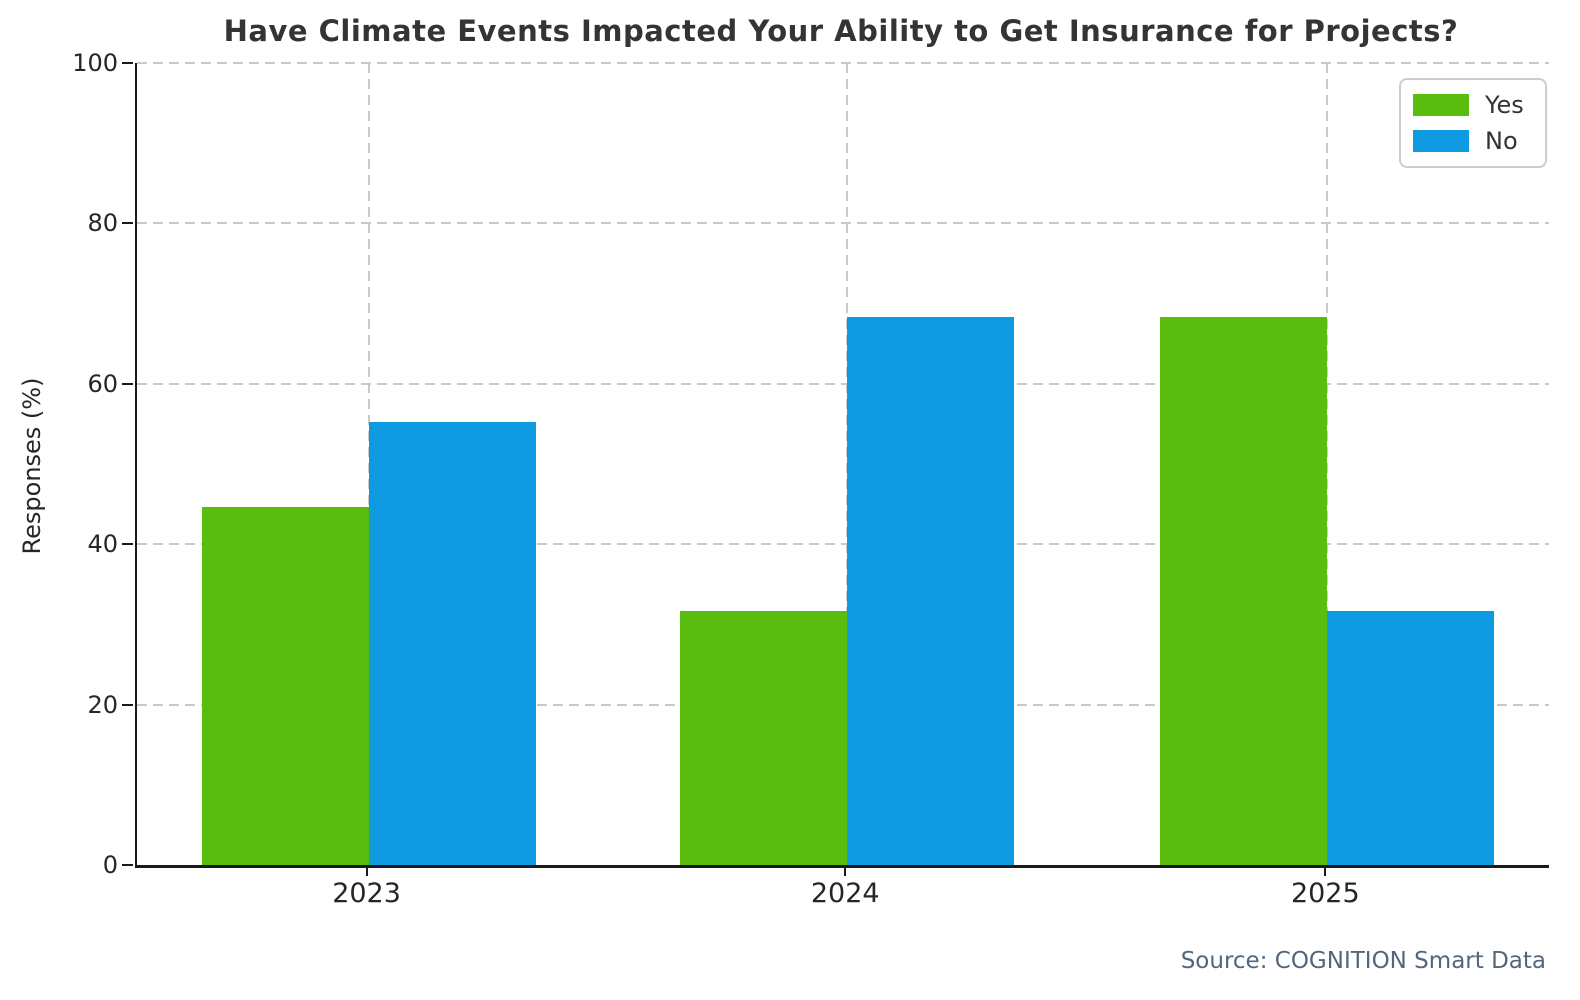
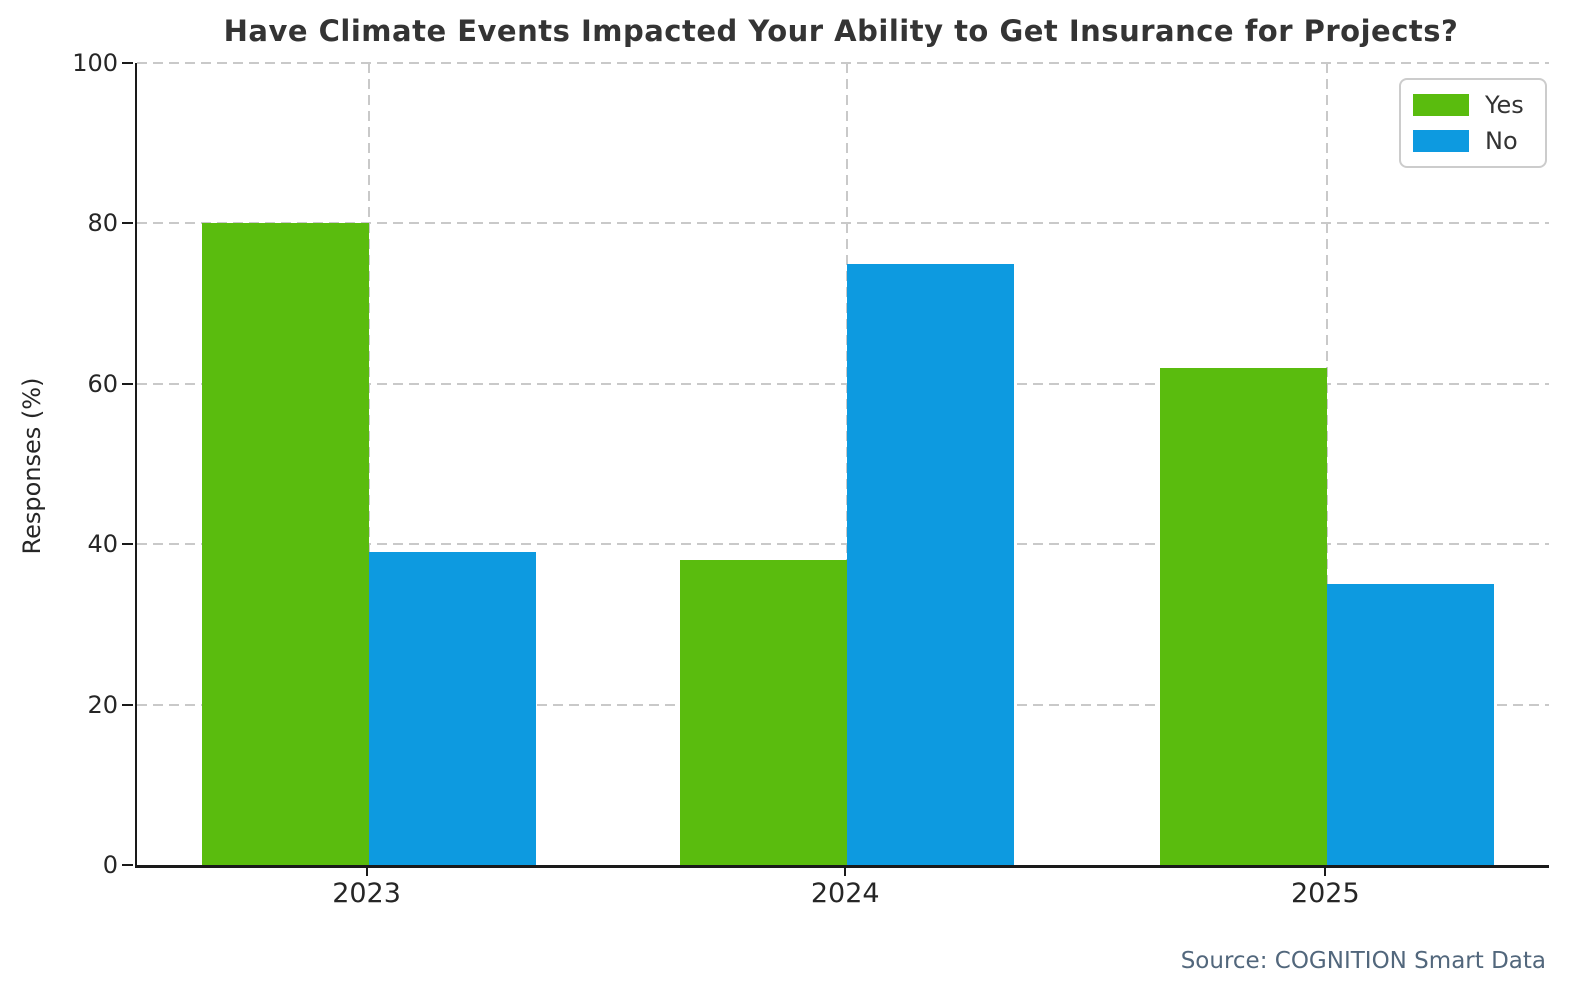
Yes/2023: 45 -> 80
No/2023: 55 -> 39
Yes/2024: 32 -> 38
No/2024: 68 -> 75
Yes/2025: 68 -> 62
No/2025: 32 -> 35
